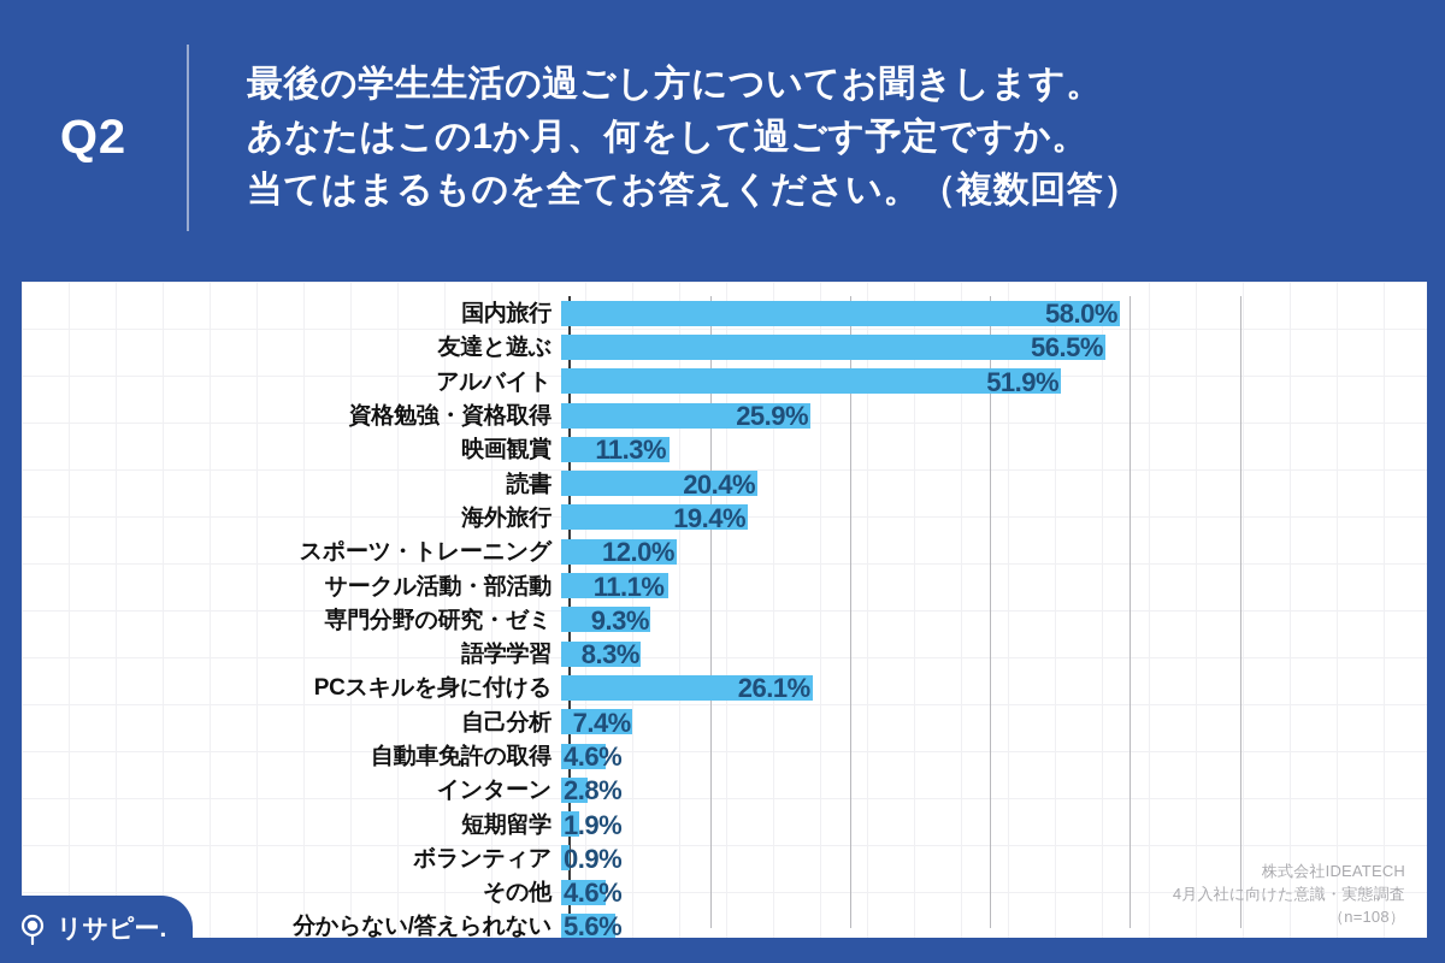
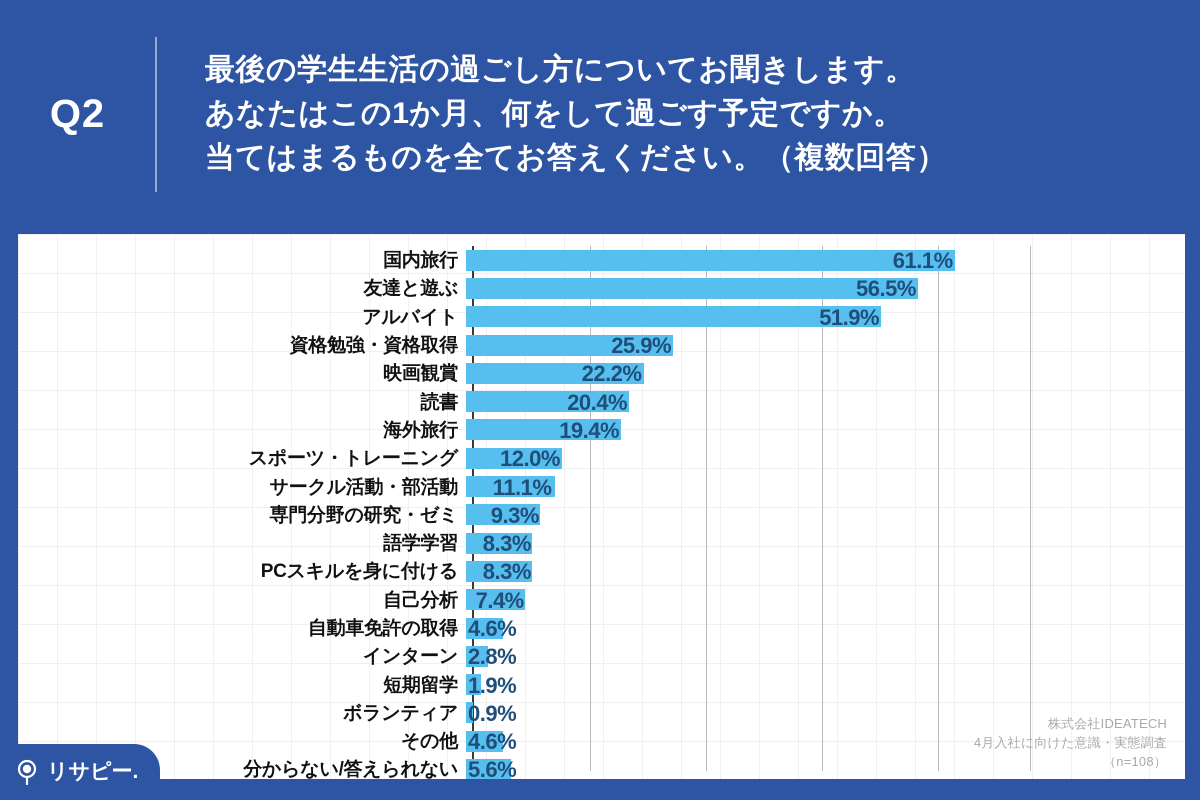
国内旅行: 58.0% -> 61.1%
映画観賞: 11.3% -> 22.2%
PCスキルを身に付ける: 26.1% -> 8.3%
